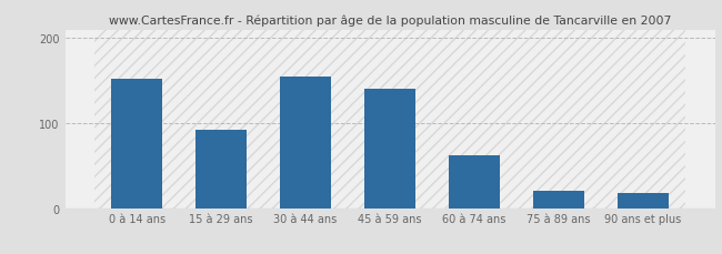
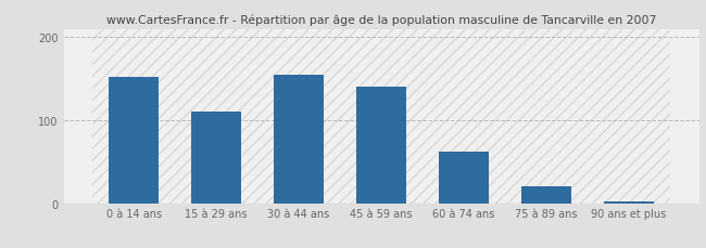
15 à 29 ans: 92 -> 111
90 ans et plus: 18 -> 2
